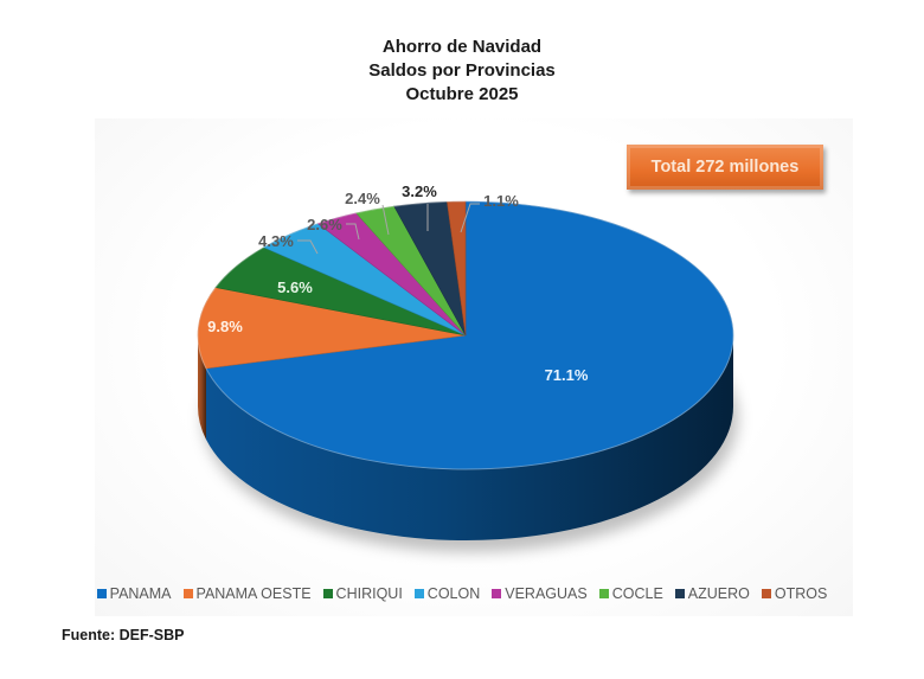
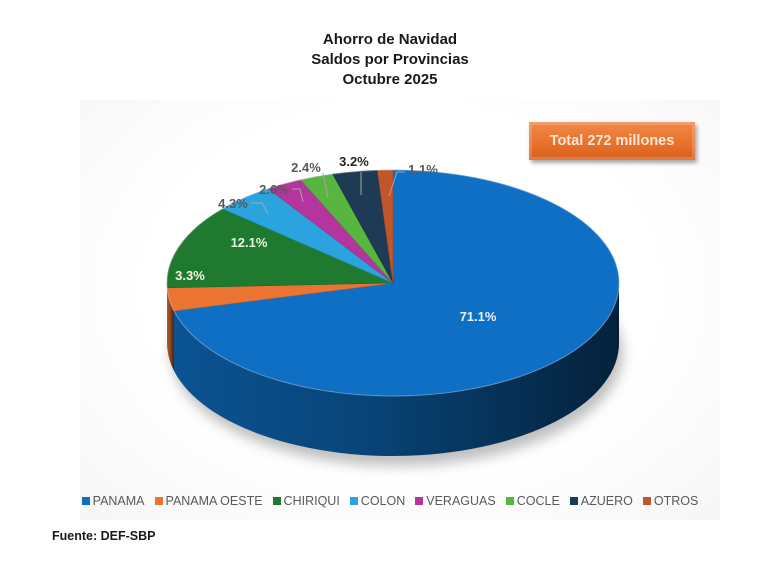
PANAMA OESTE: 9.8% -> 3.3%
CHIRIQUI: 5.6% -> 12.1%
